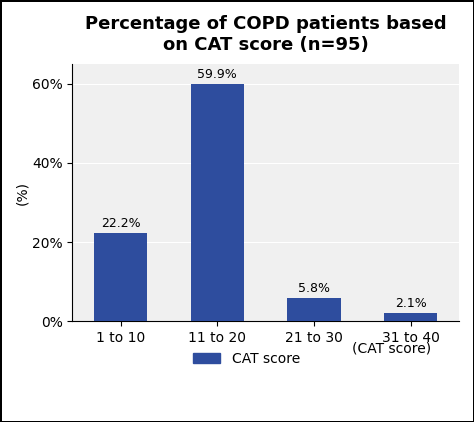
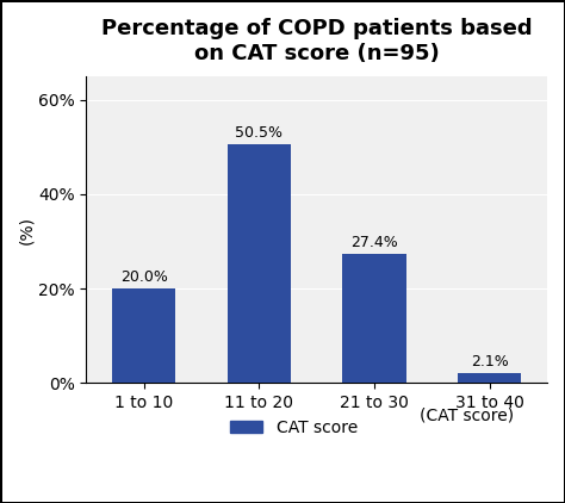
1 to 10: 22.2% -> 20.0%
11 to 20: 59.9% -> 50.5%
21 to 30: 5.8% -> 27.4%
